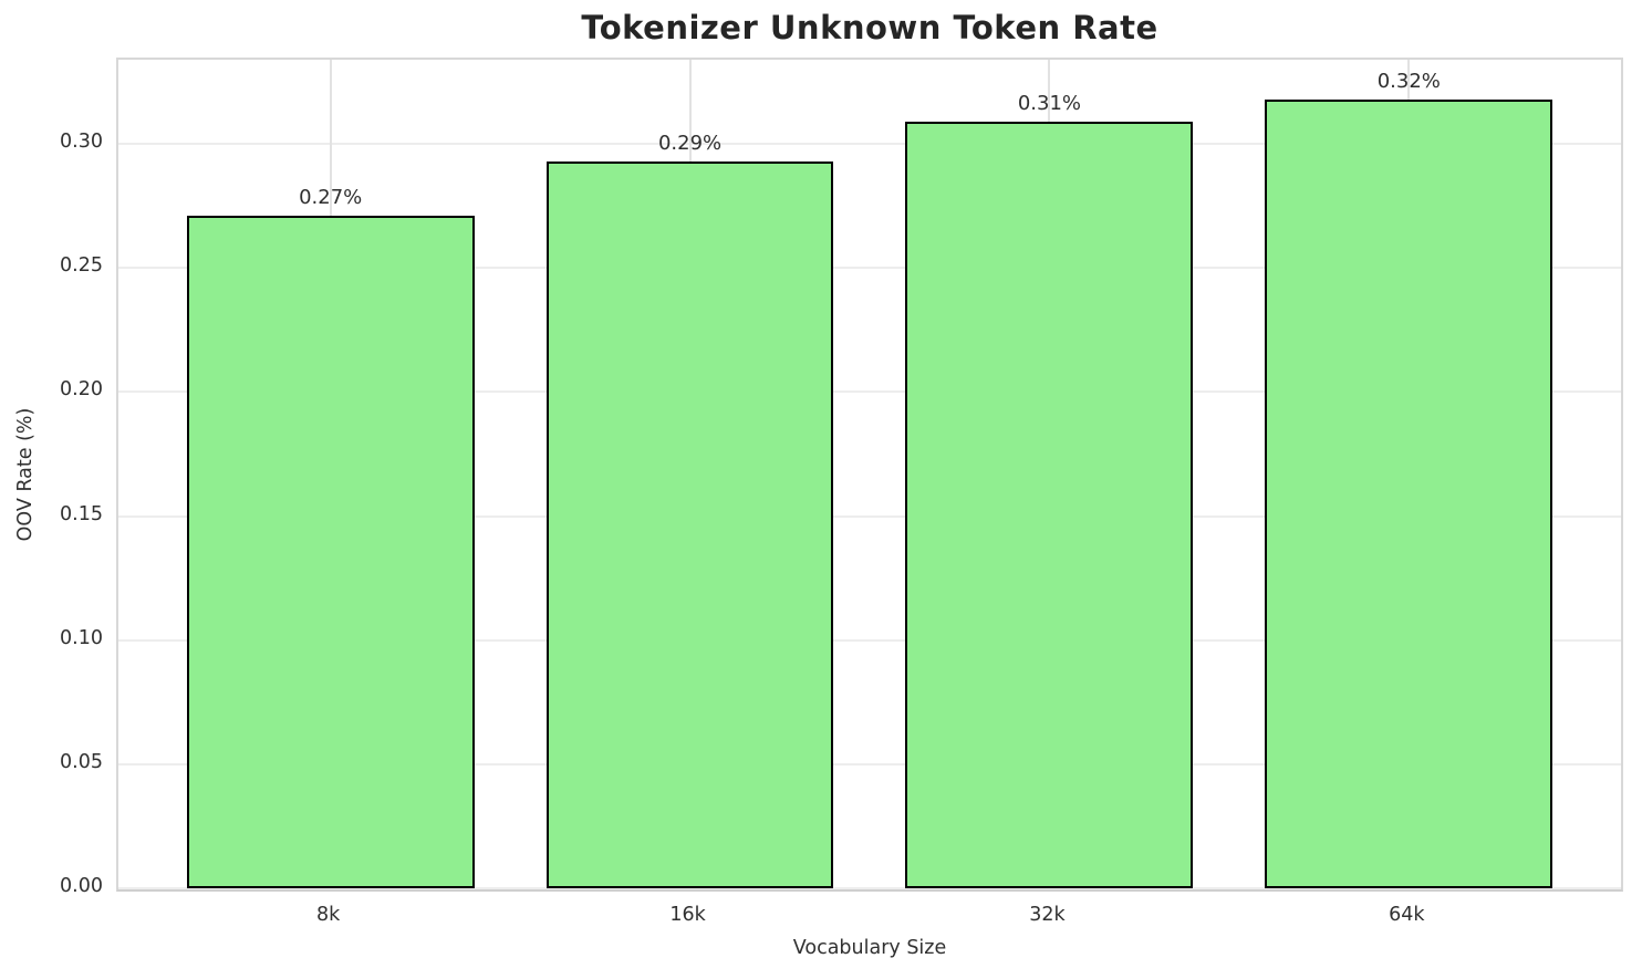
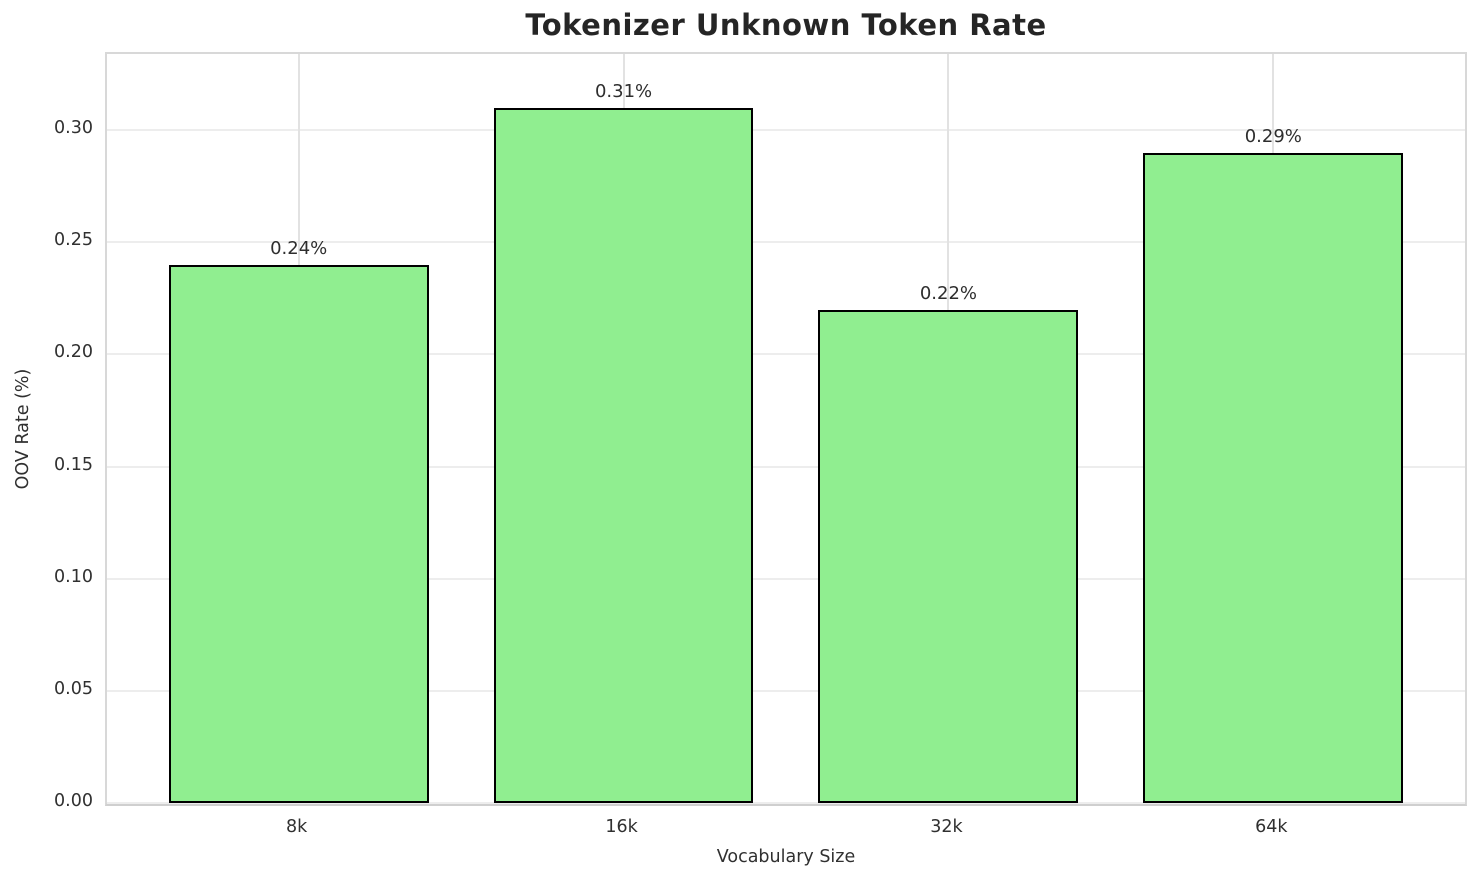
8k: 0.27% -> 0.24%
16k: 0.29% -> 0.31%
32k: 0.31% -> 0.22%
64k: 0.32% -> 0.29%
